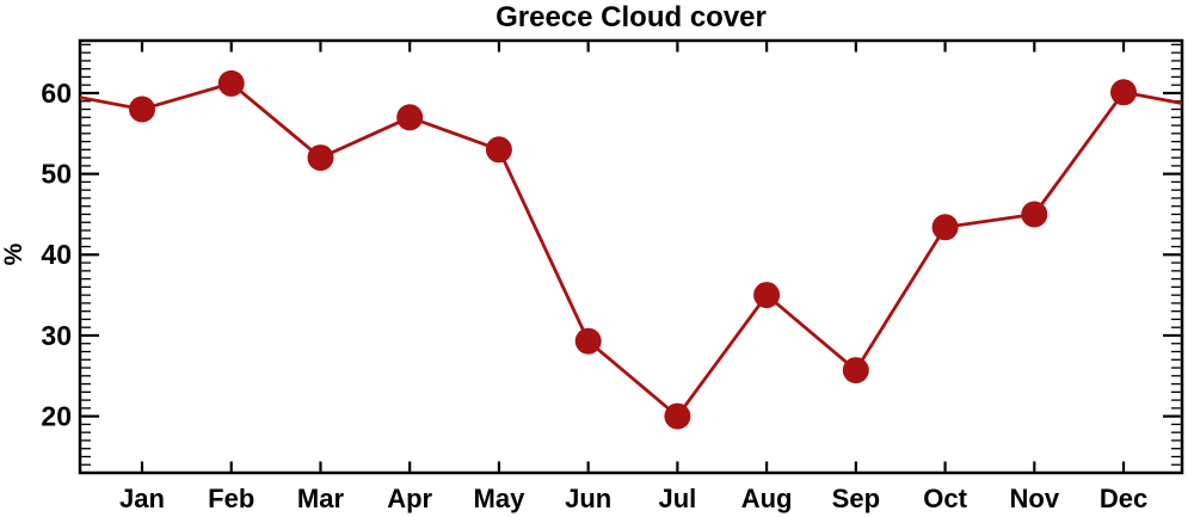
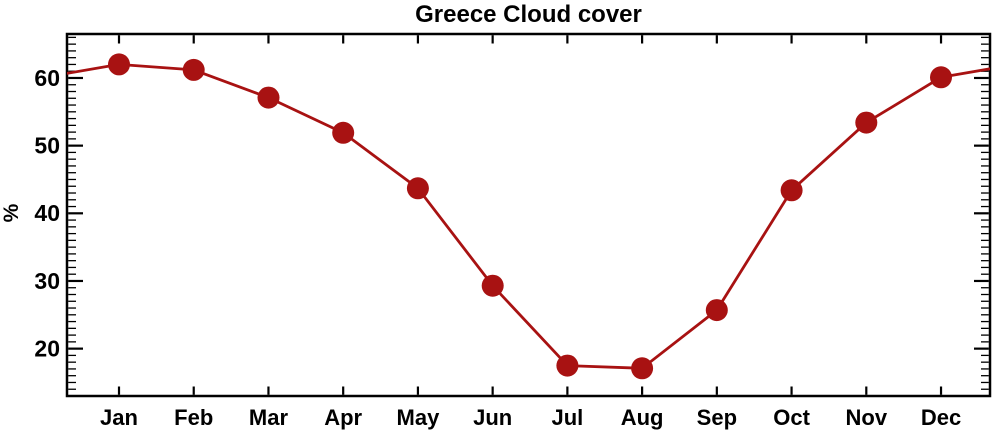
Jan: 58 -> 62
Mar: 52 -> 57
Apr: 57 -> 52
May: 53 -> 44
Jul: 20 -> 18
Aug: 35 -> 17
Nov: 45 -> 53
